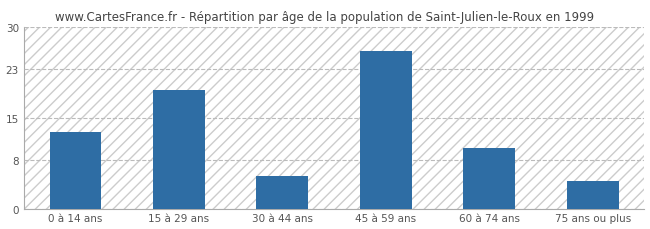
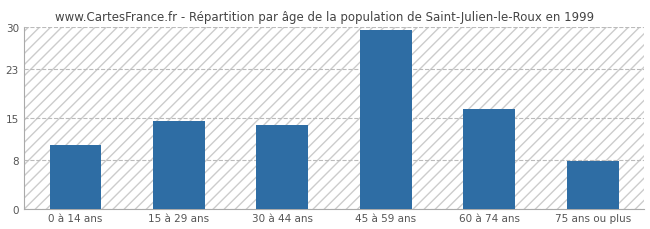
0 à 14 ans: 12.6 -> 10.5
15 à 29 ans: 19.6 -> 14.5
30 à 44 ans: 5.4 -> 13.8
45 à 59 ans: 26.0 -> 29.5
60 à 74 ans: 10.0 -> 16.5
75 ans ou plus: 4.6 -> 7.8
